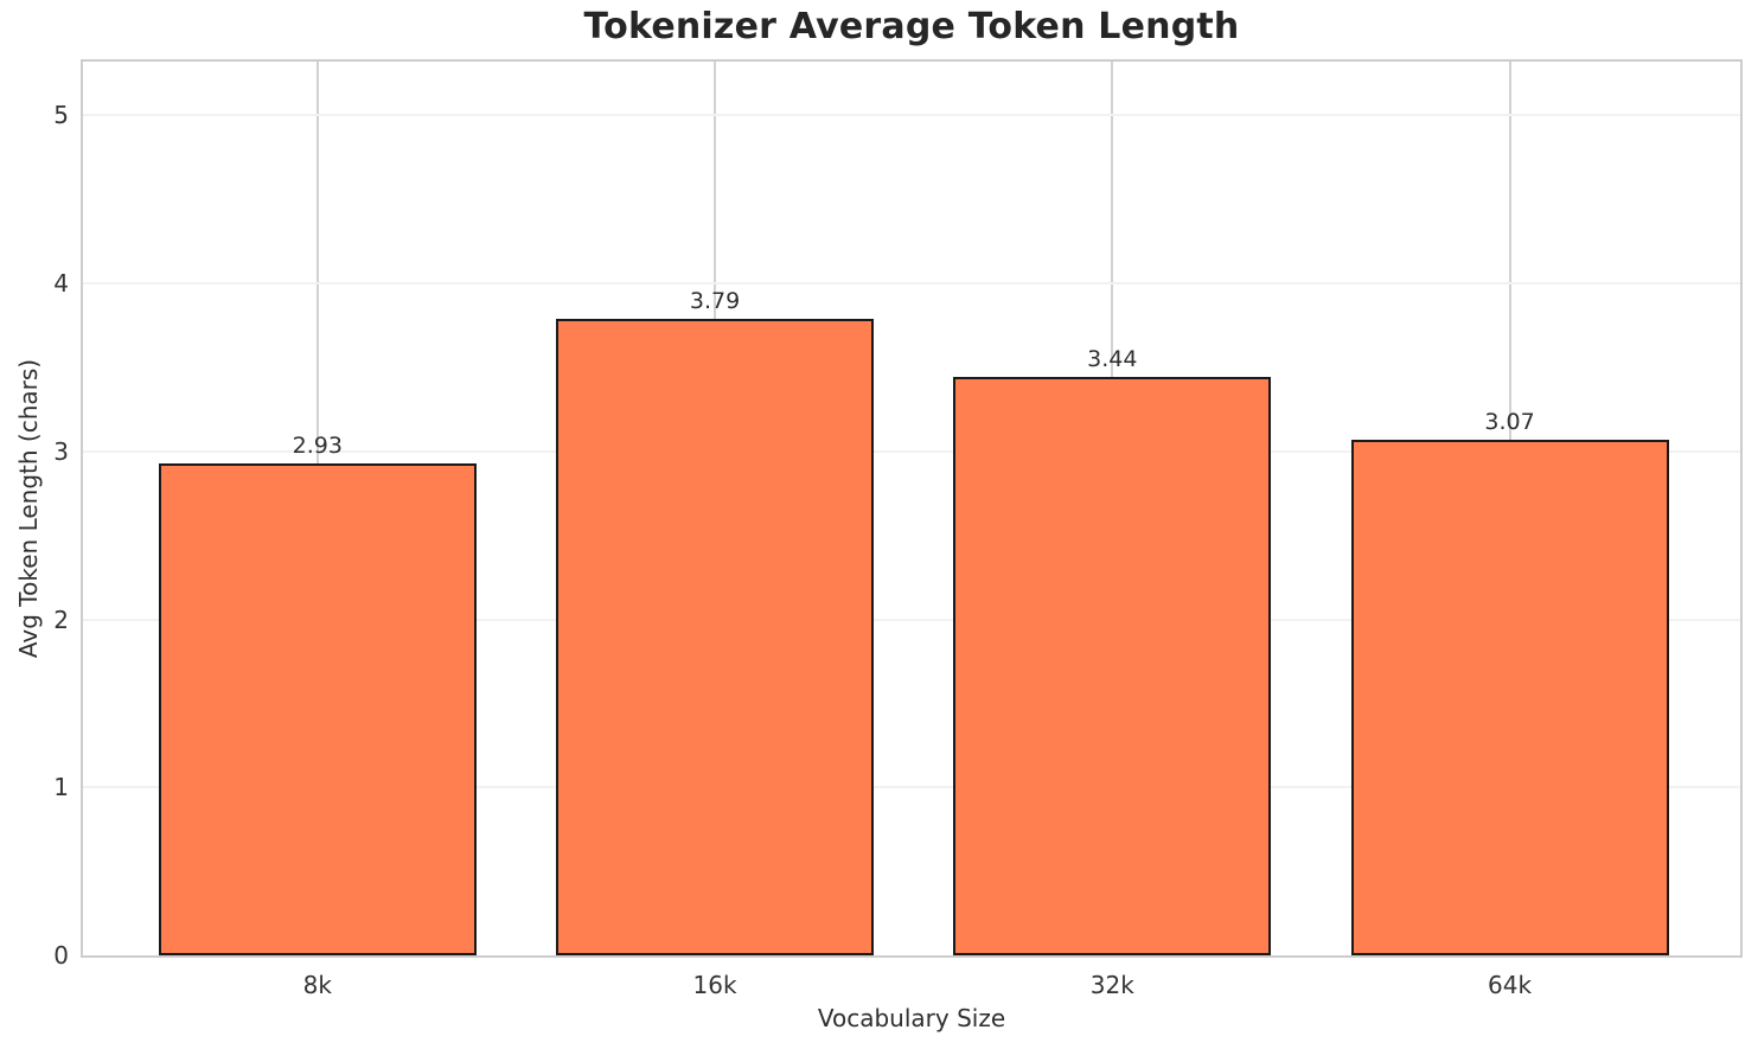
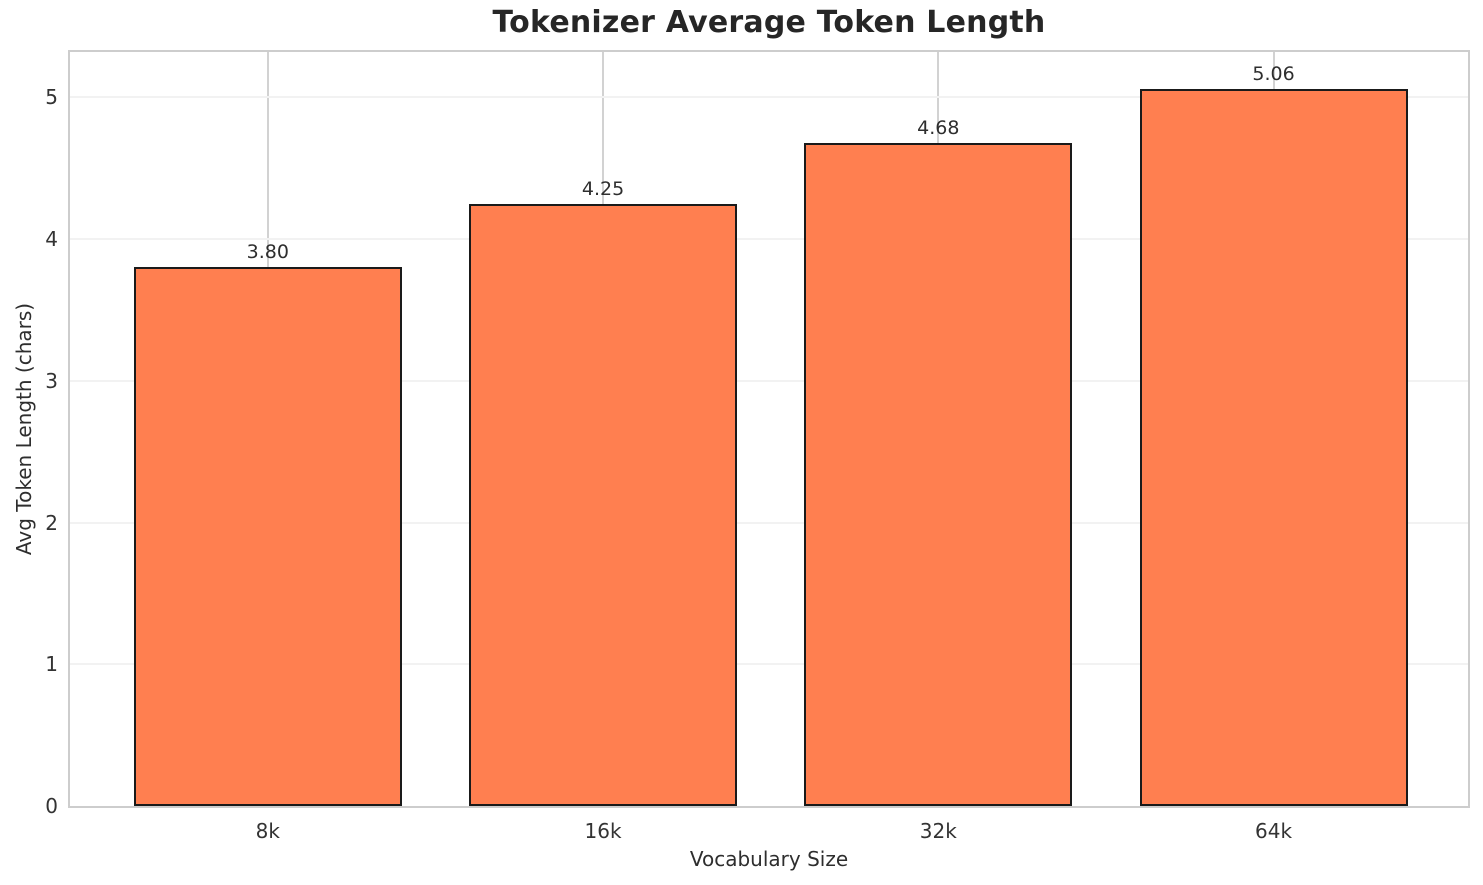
8k: 2.93 -> 3.80
16k: 3.79 -> 4.25
32k: 3.44 -> 4.68
64k: 3.07 -> 5.06
